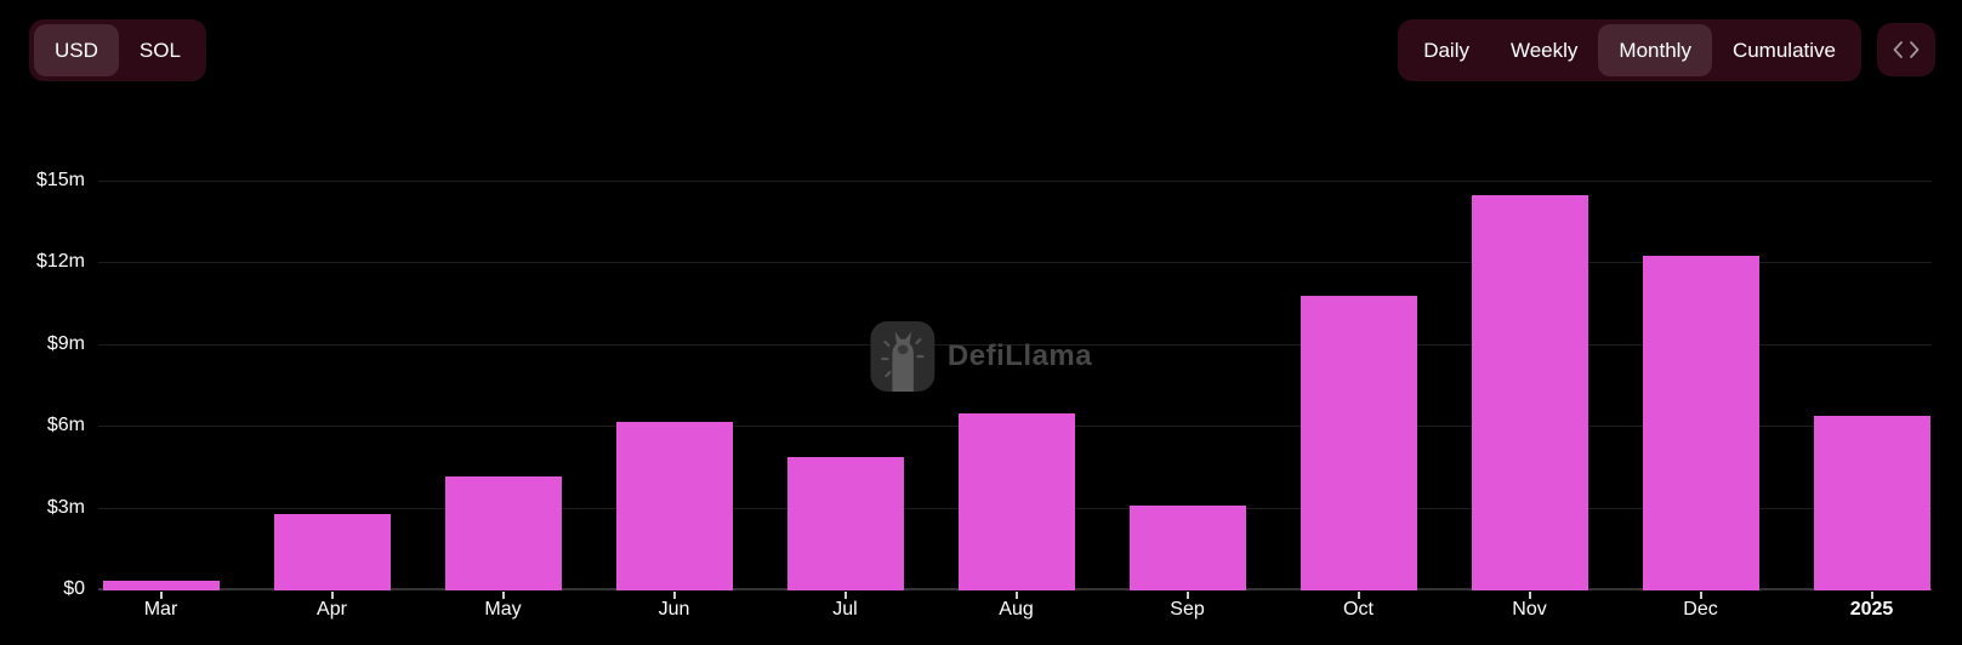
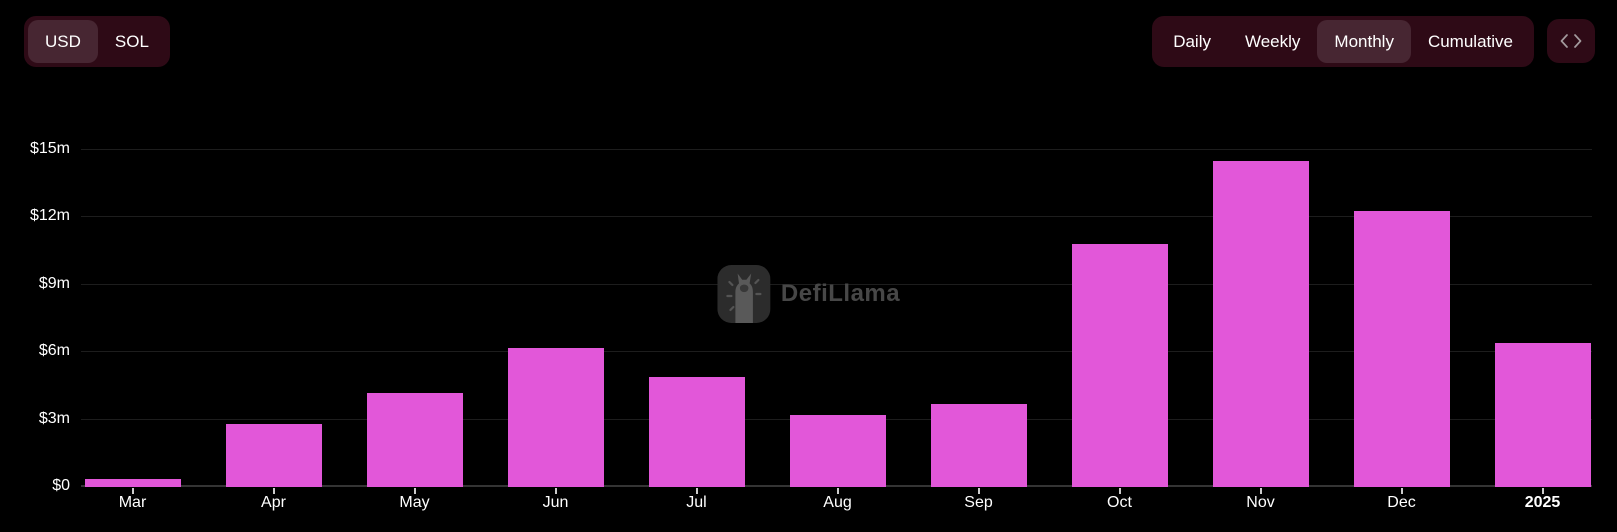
Aug: $6.5m -> $3.2m
Sep: $3.1m -> $3.7m
